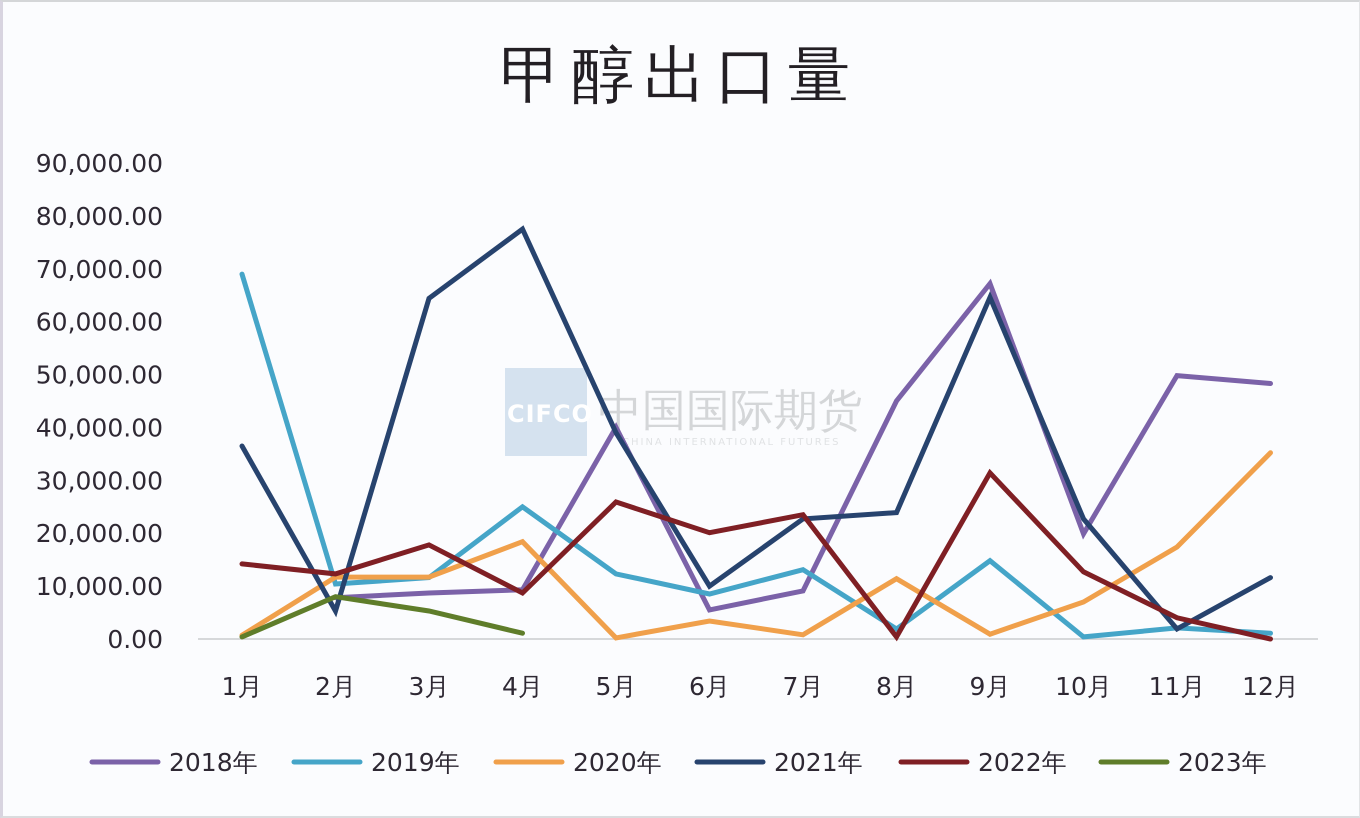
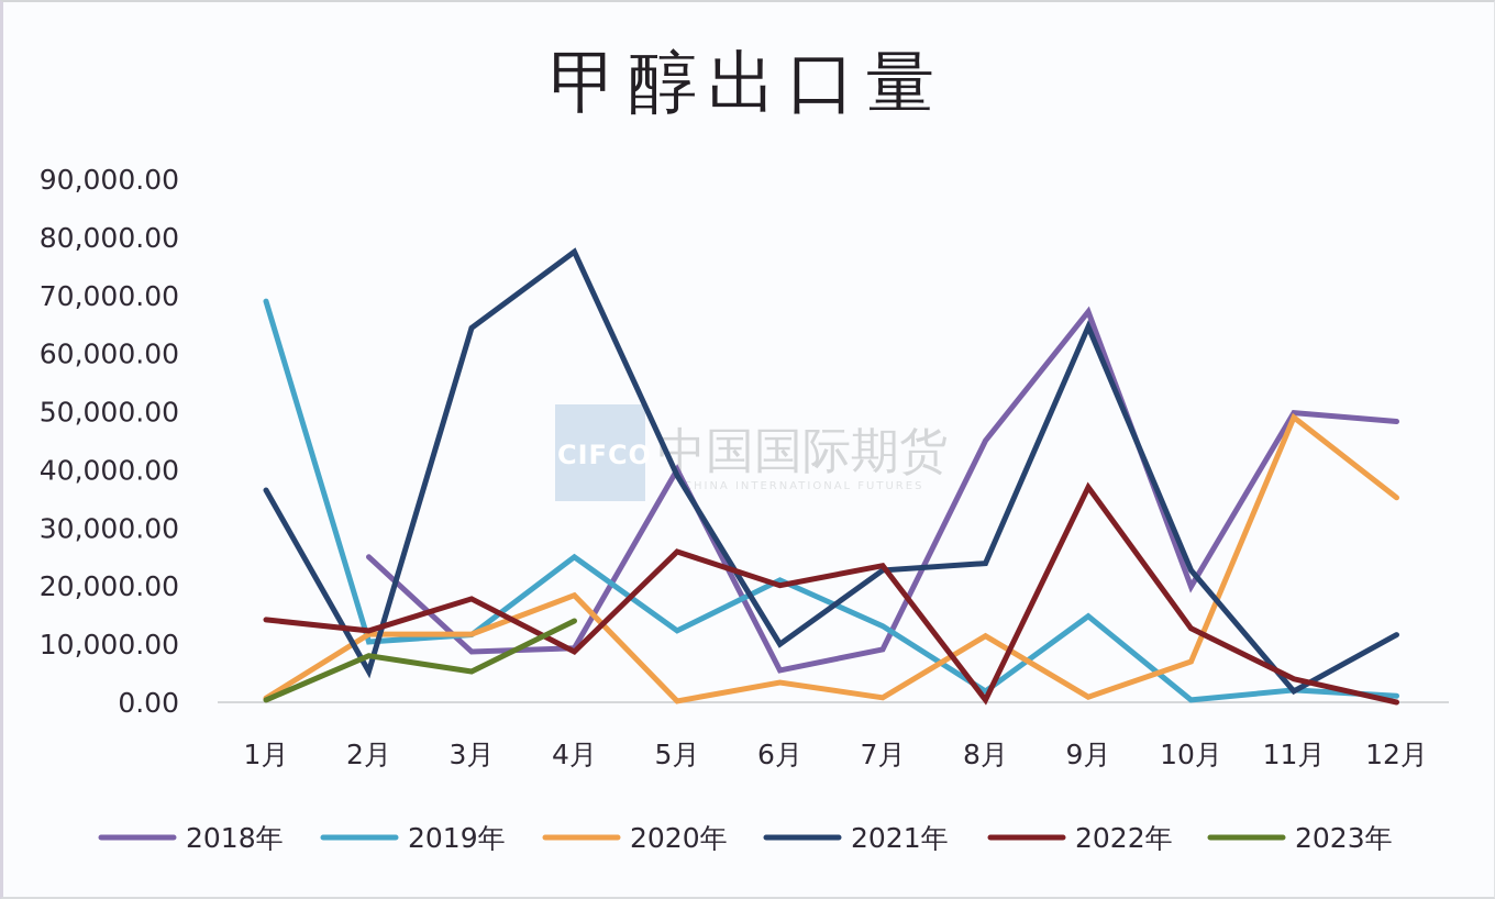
2018年/2月: 8000 -> 25000
2023年/4月: 1000 -> 14000
2019年/6月: 8000 -> 21000
2022年/9月: 31000 -> 37000
2020年/11月: 17000 -> 49000
